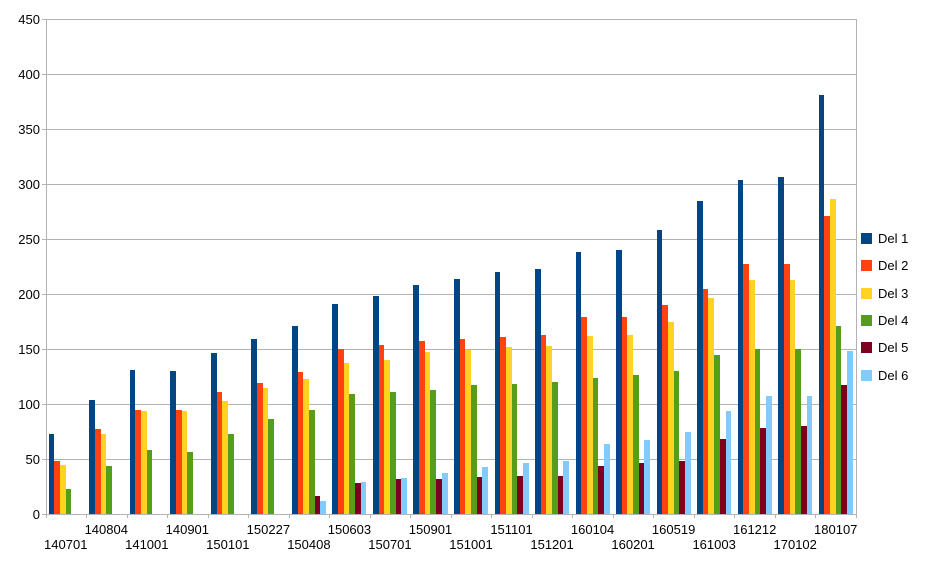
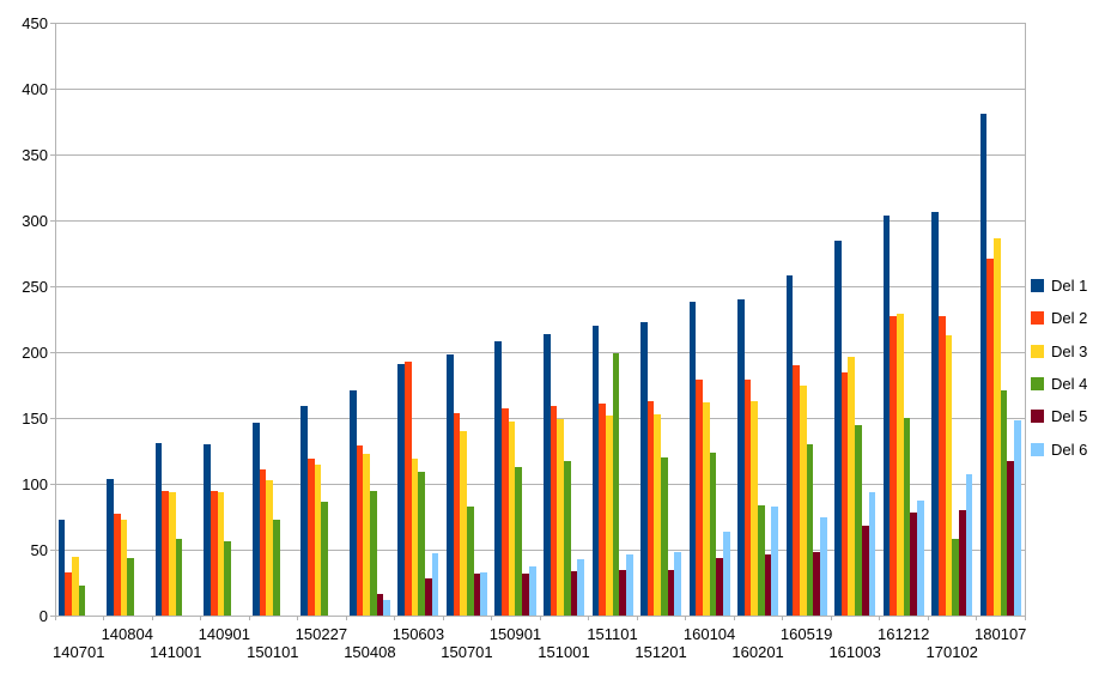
Del 2/140701: 48 -> 33
Del 2/150603: 150 -> 193
Del 3/150603: 137 -> 119
Del 6/150603: 29 -> 47
Del 4/150701: 111 -> 83
Del 4/151101: 118 -> 199
Del 4/160201: 126 -> 84
Del 6/160201: 67 -> 83
Del 2/161003: 205 -> 185
Del 3/161212: 213 -> 229
Del 6/161212: 107 -> 87
Del 4/170102: 150 -> 58
